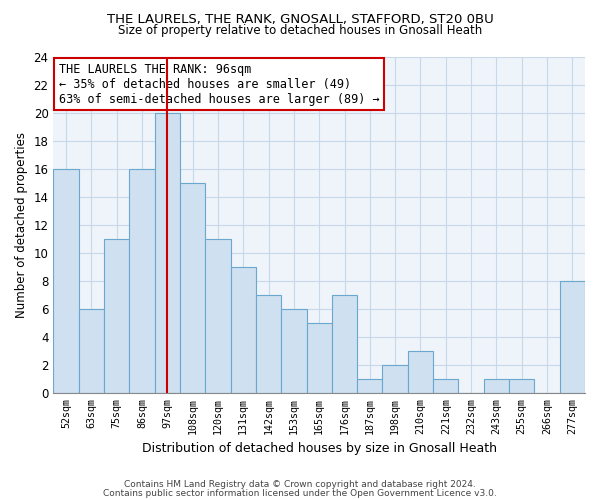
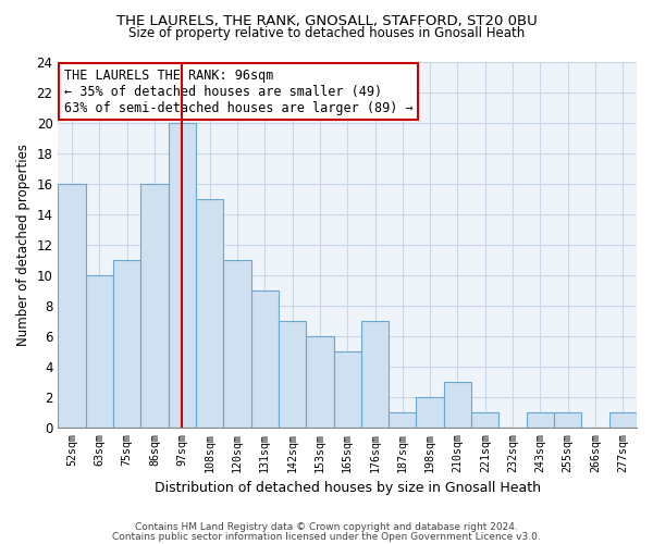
63sqm: 6 -> 10
277sqm: 8 -> 1
